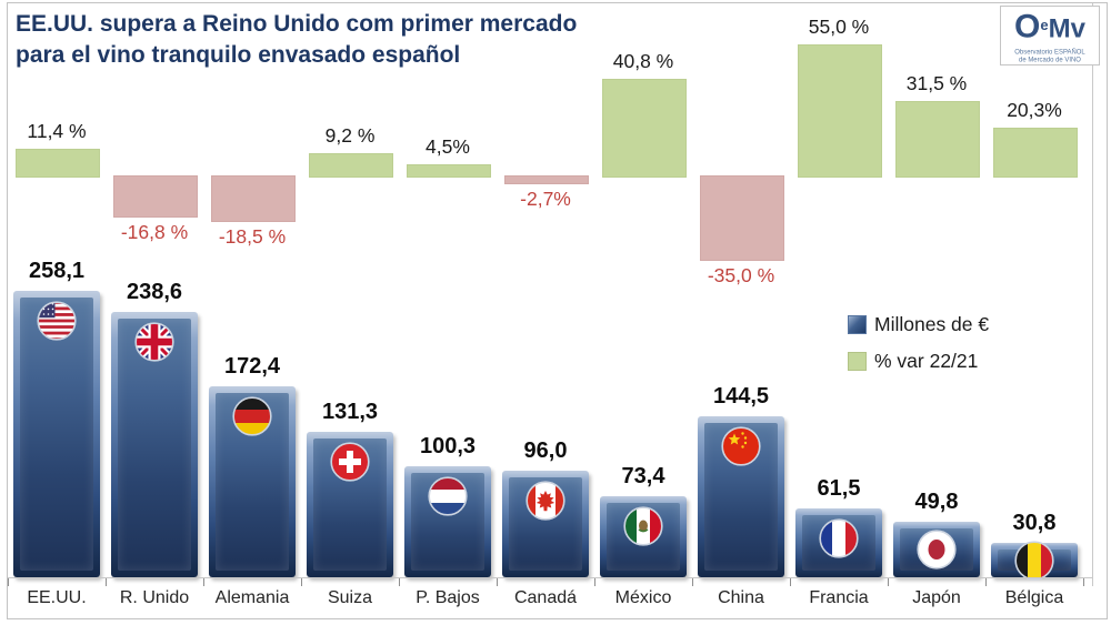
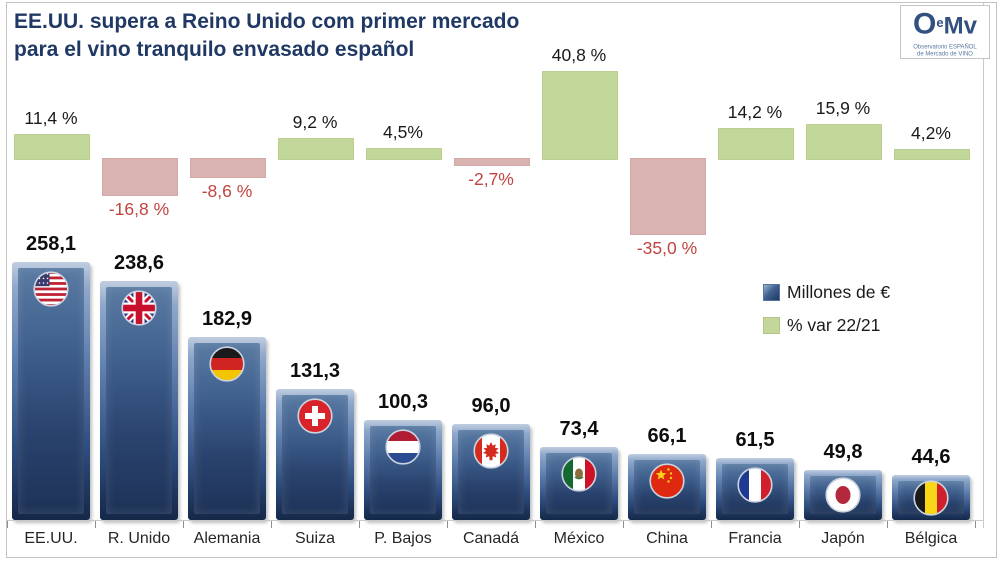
Millones de €/Alemania: 172,4 -> 182,9
% var 22/21/Alemania: -18,5 -> -8,6
Millones de €/China: 144,5 -> 66,1
% var 22/21/Francia: 55,0 -> 14,2
% var 22/21/Japón: 31,5 -> 15,9
Millones de €/Bélgica: 30,8 -> 44,6
% var 22/21/Bélgica: 20,3% -> 4,2%
